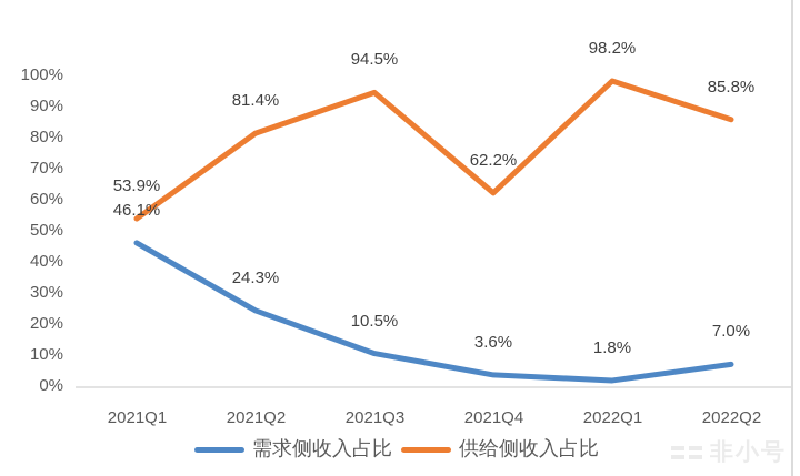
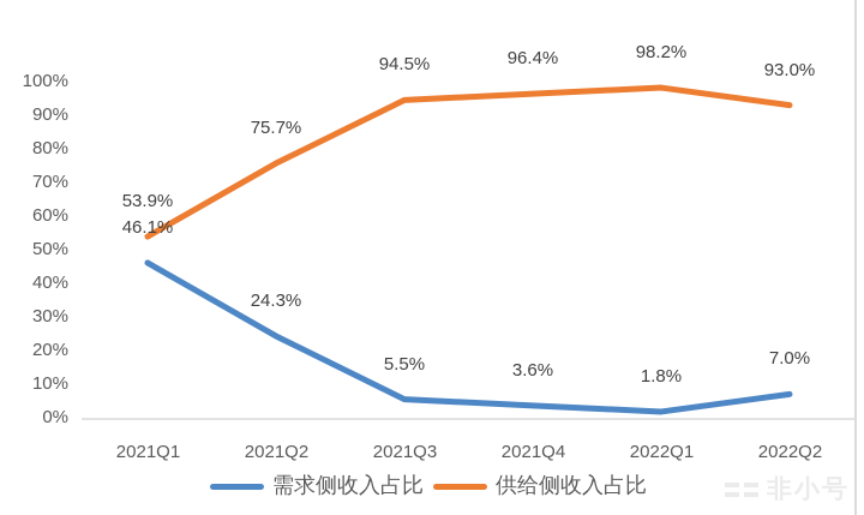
供给侧收入占比/2021Q2: 81.4% -> 75.7%
需求侧收入占比/2021Q3: 10.5% -> 5.5%
供给侧收入占比/2021Q4: 62.2% -> 96.4%
供给侧收入占比/2022Q2: 85.8% -> 93.0%
